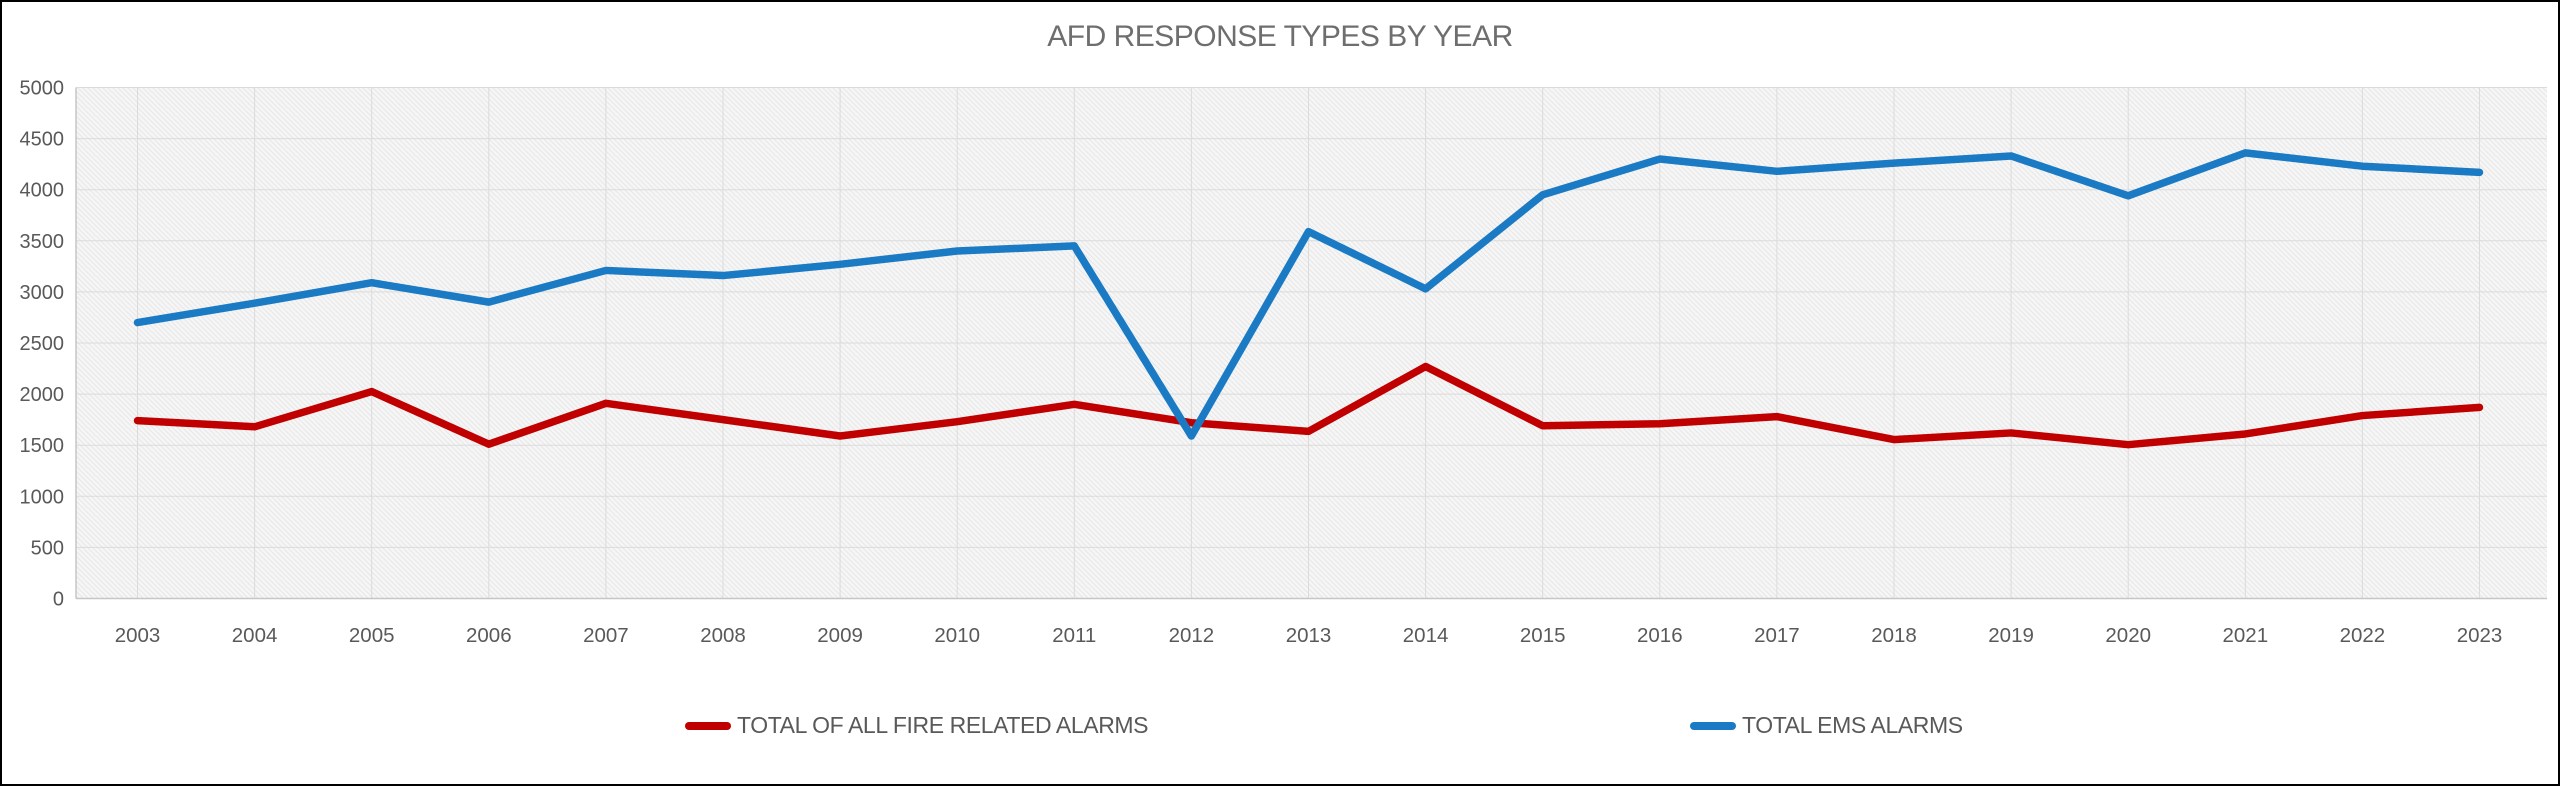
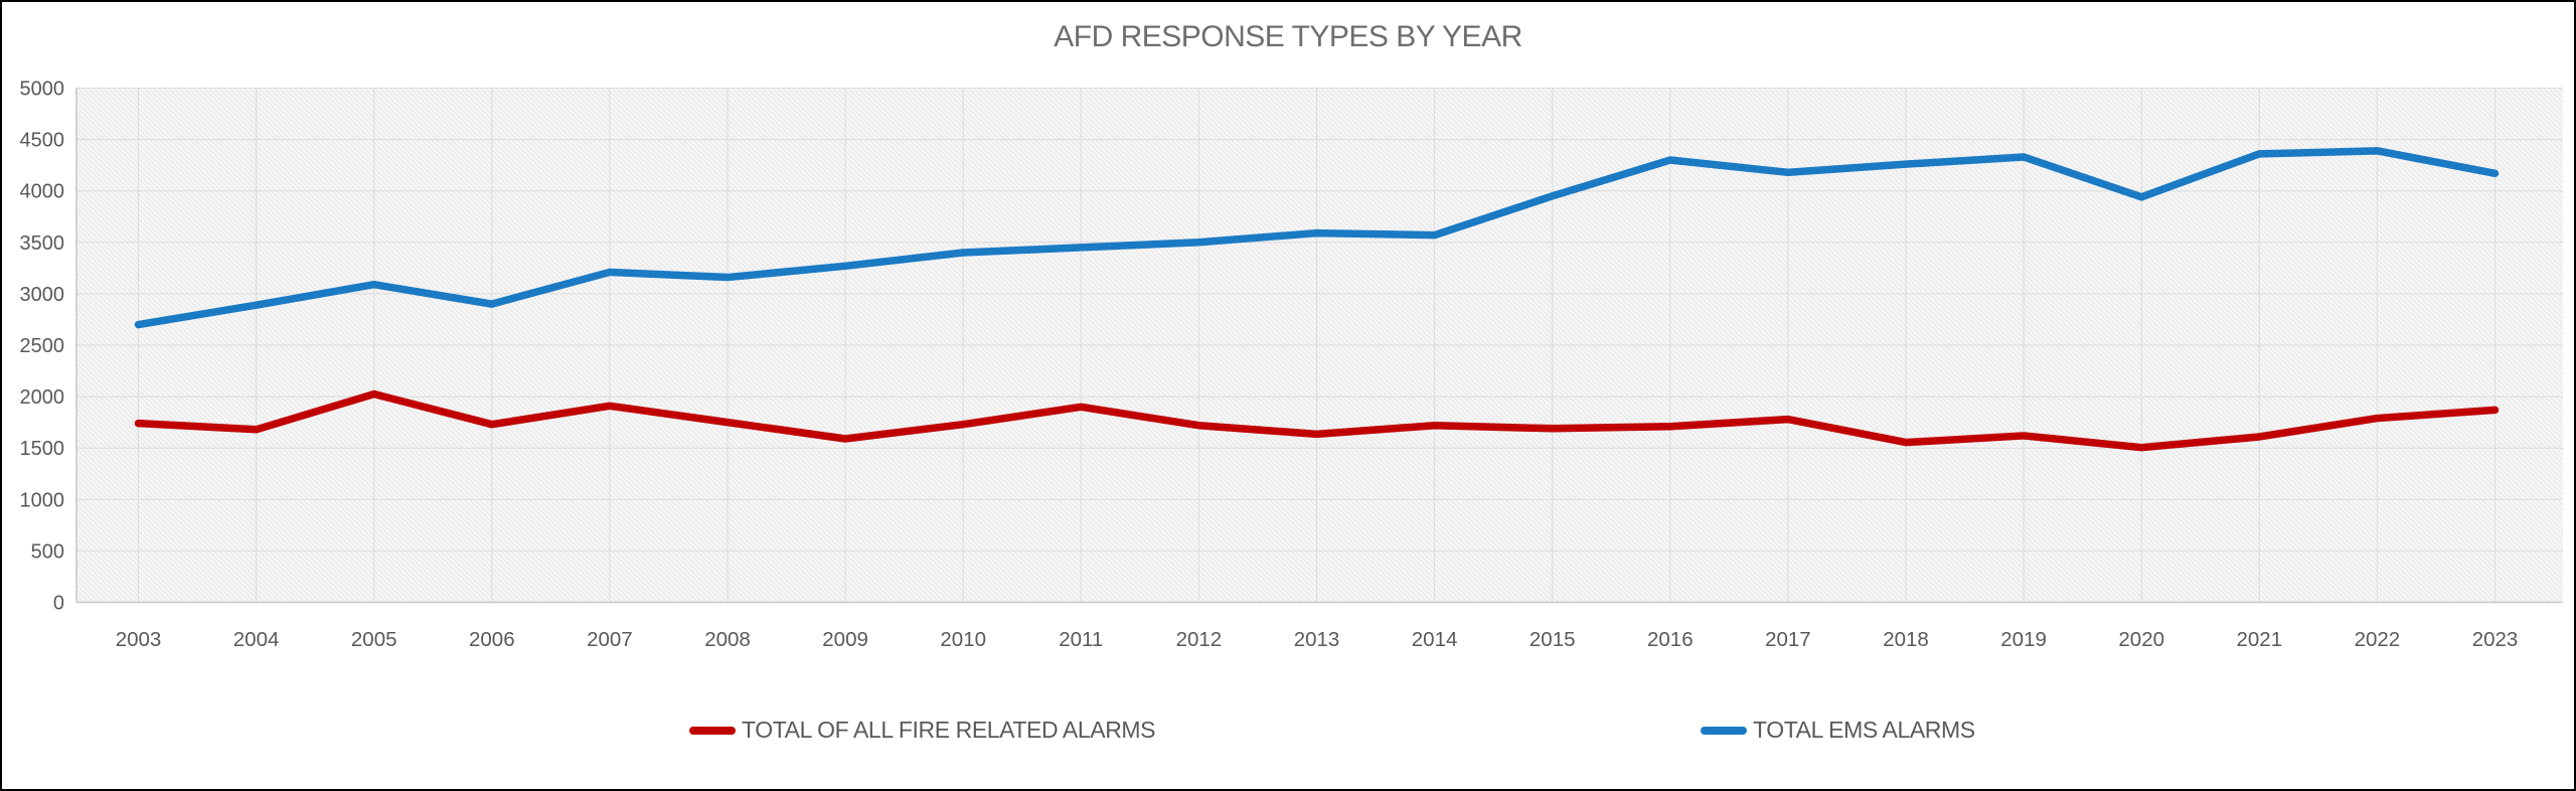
TOTAL OF ALL FIRE RELATED ALARMS/2006: 1510 -> 1730
TOTAL EMS ALARMS/2012: 1590 -> 3500
TOTAL OF ALL FIRE RELATED ALARMS/2014: 2270 -> 1720
TOTAL EMS ALARMS/2014: 3030 -> 3570
TOTAL EMS ALARMS/2022: 4230 -> 4390
